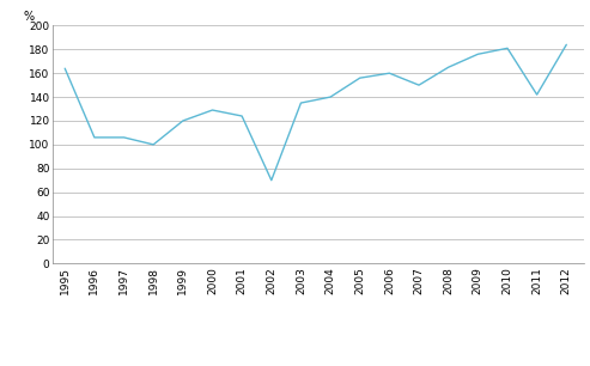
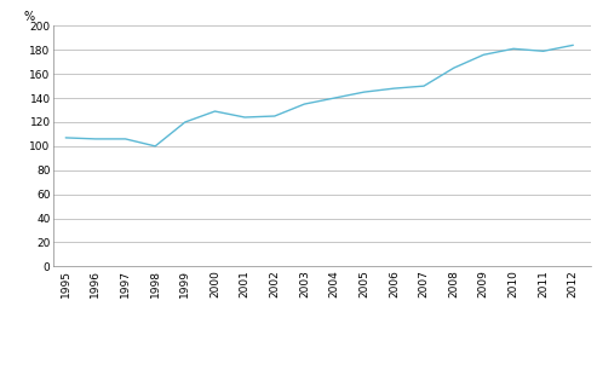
1995: 164 -> 107
2002: 70 -> 125
2005: 156 -> 145
2006: 160 -> 148
2011: 142 -> 179
